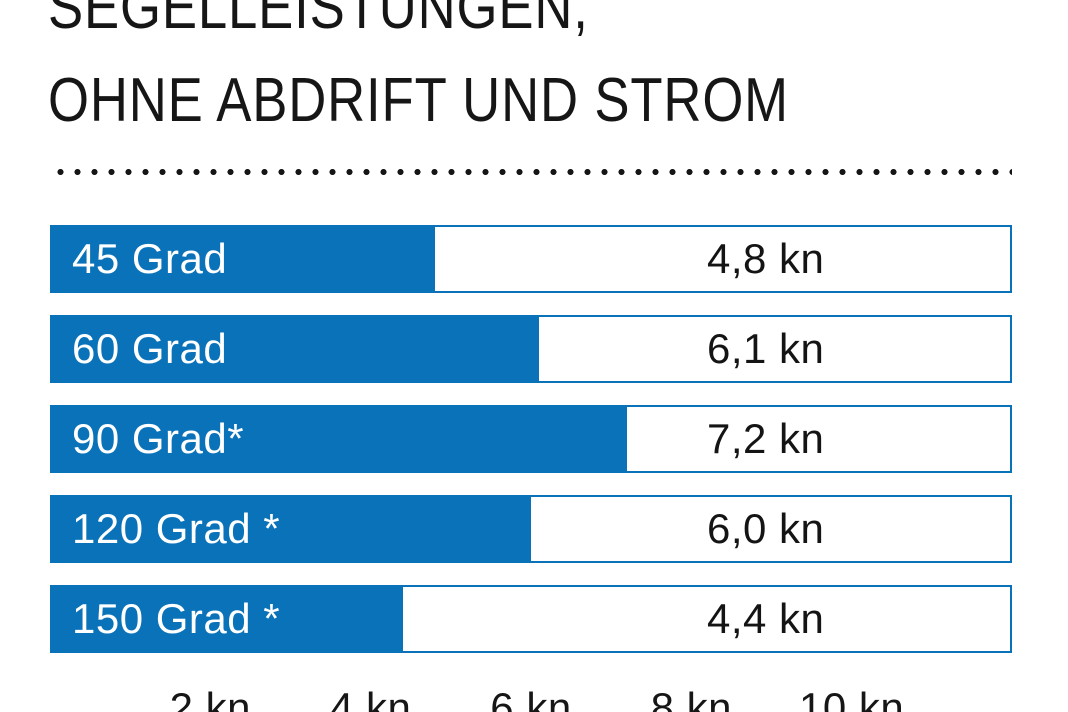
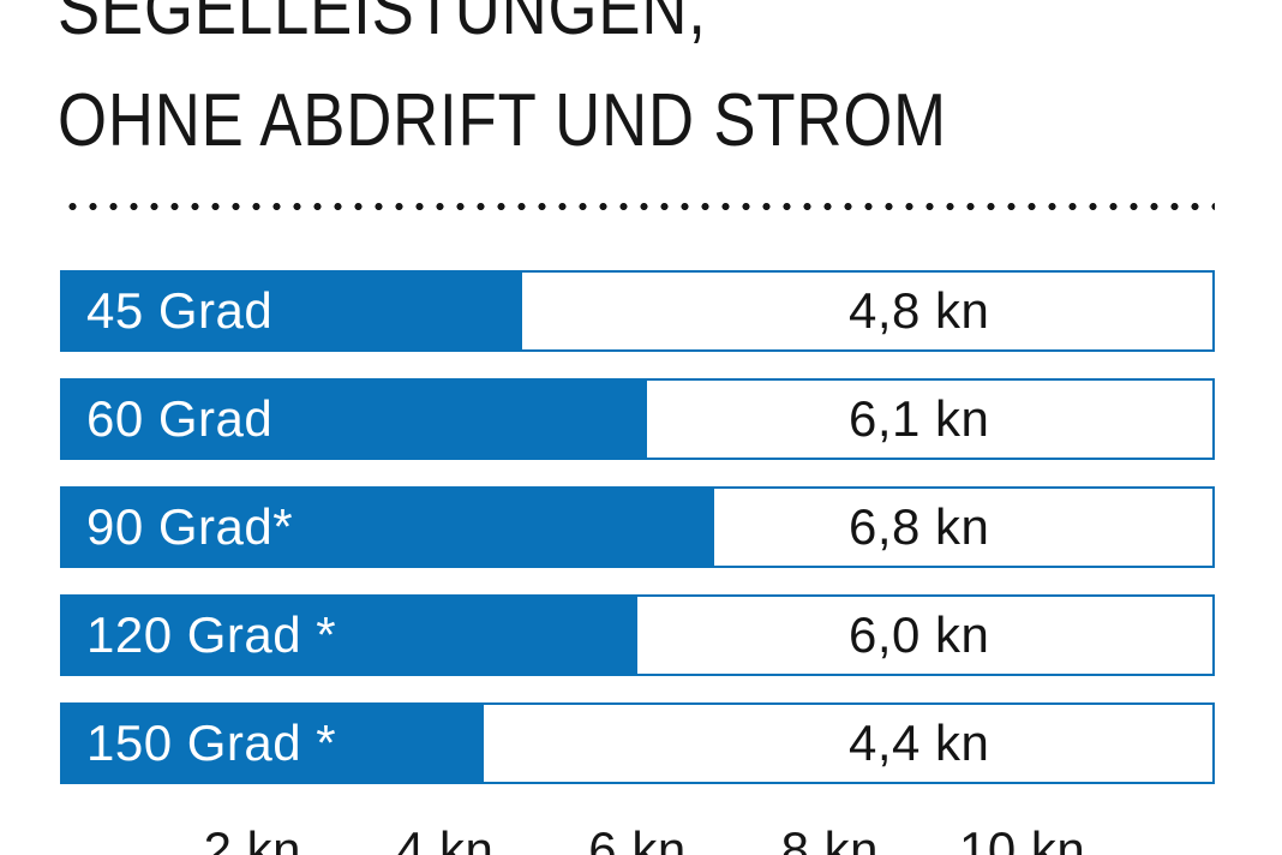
90 Grad*: 7,2 -> 6,8
